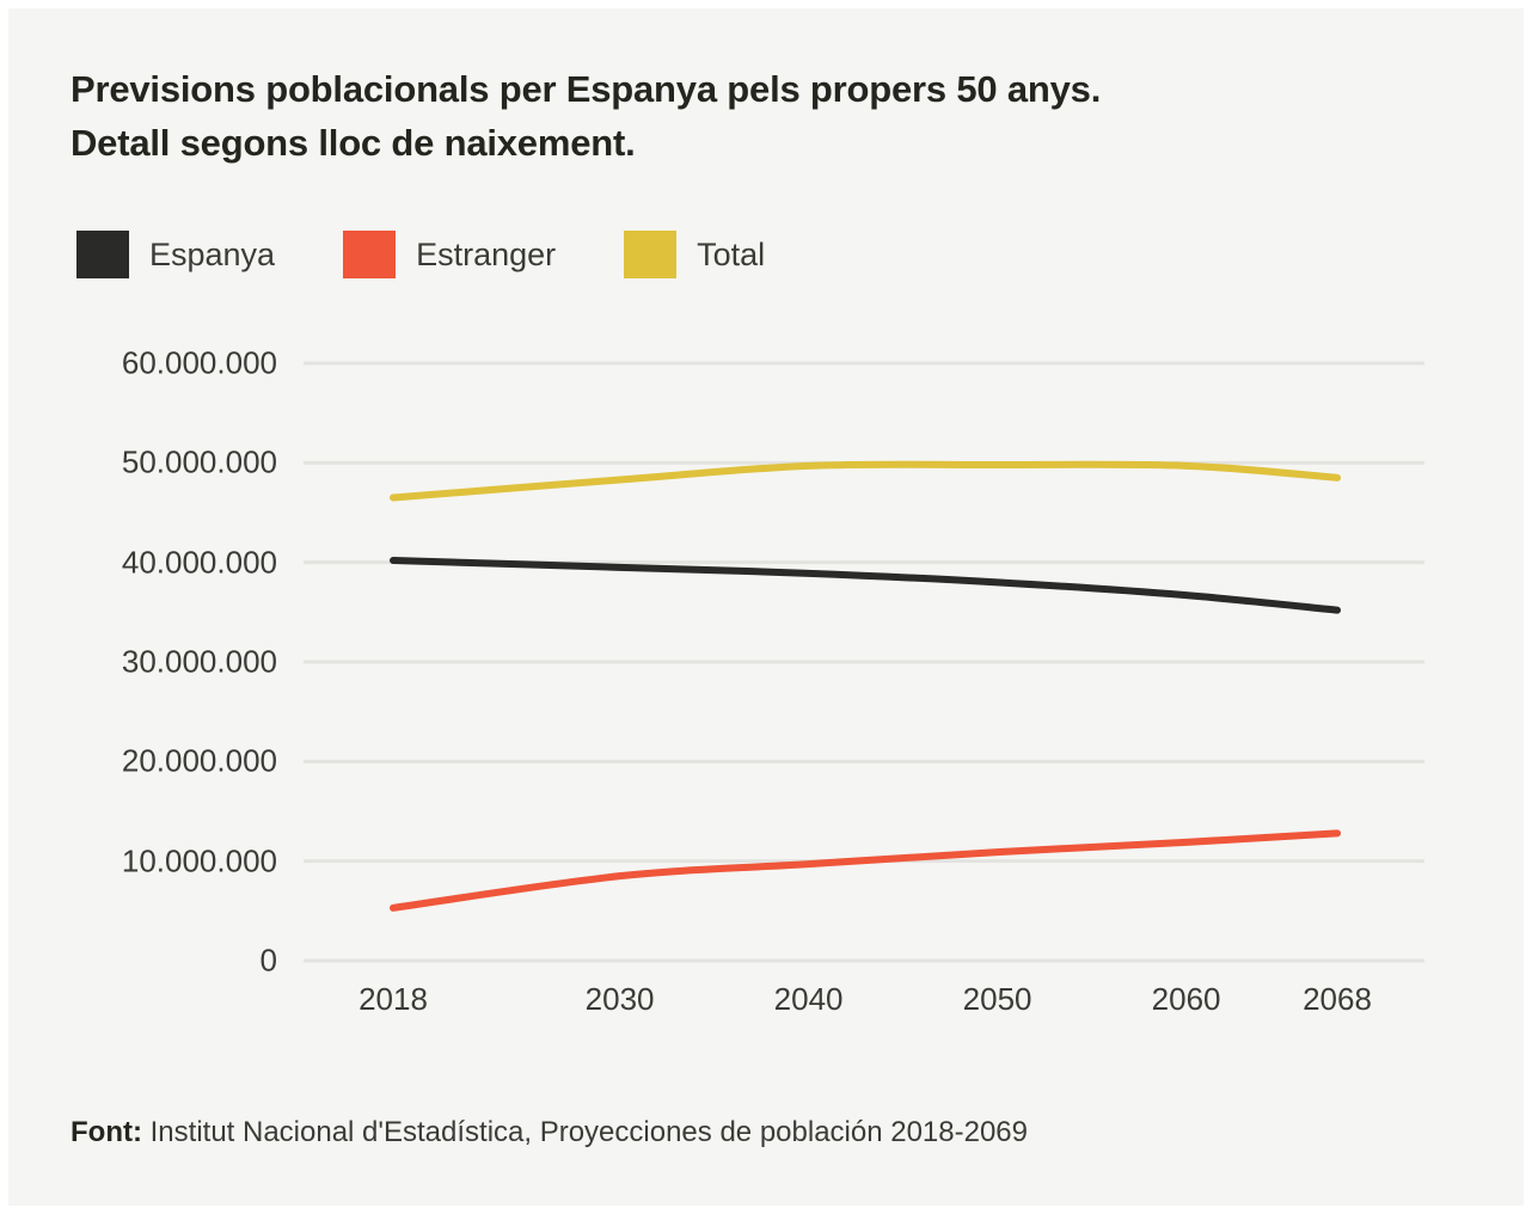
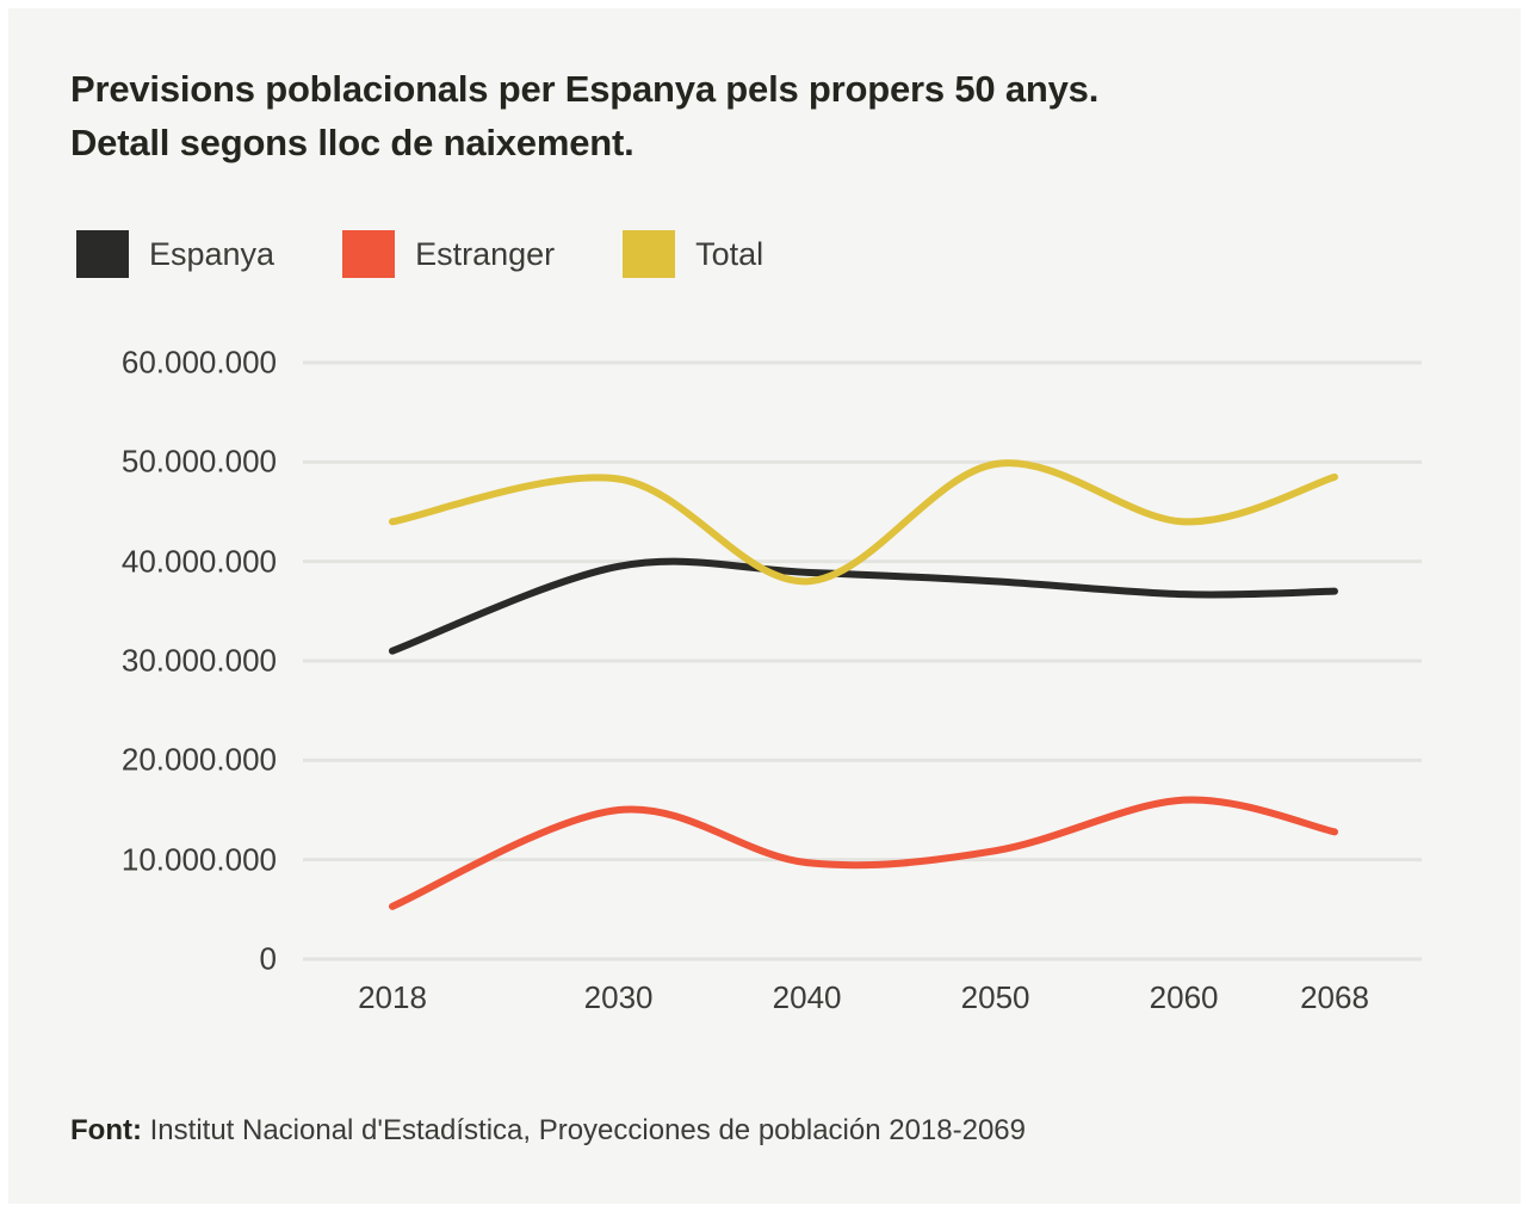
Espanya/2018: 40000000 -> 31000000
Total/2018: 46000000 -> 44000000
Estranger/2030: 8000000 -> 15000000
Total/2040: 50000000 -> 38000000
Estranger/2060: 12000000 -> 16000000
Total/2060: 50000000 -> 44000000
Espanya/2068: 35000000 -> 37000000
